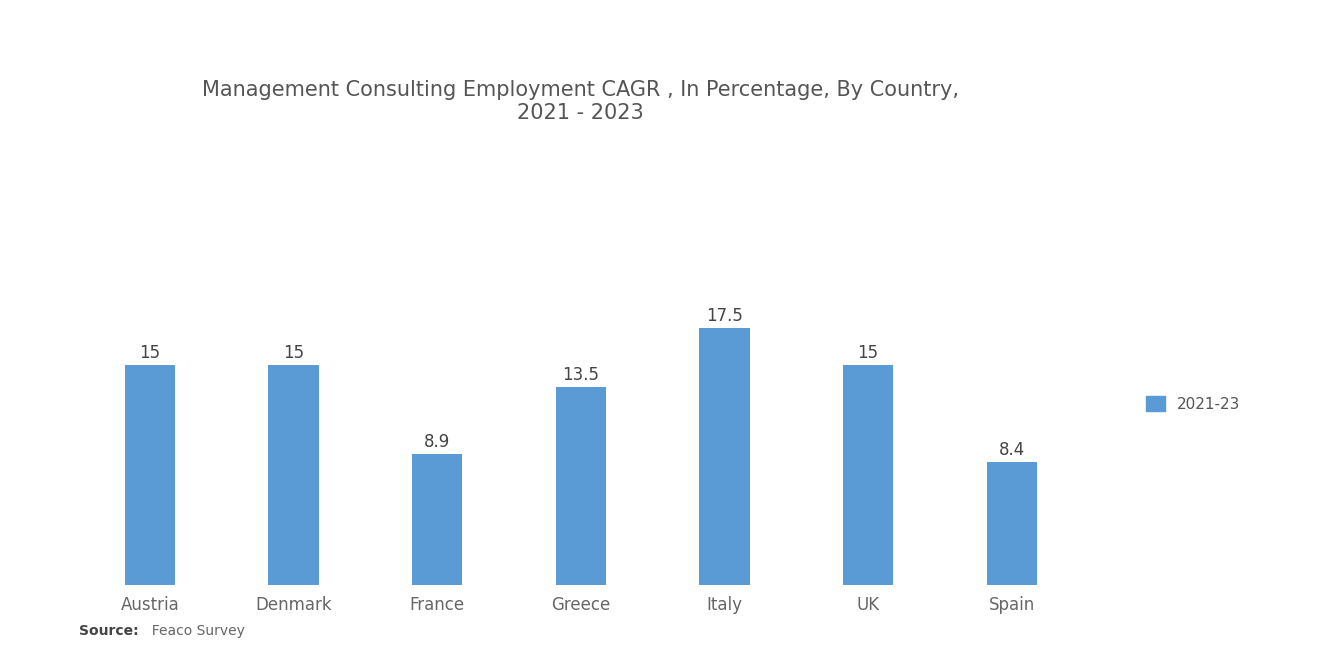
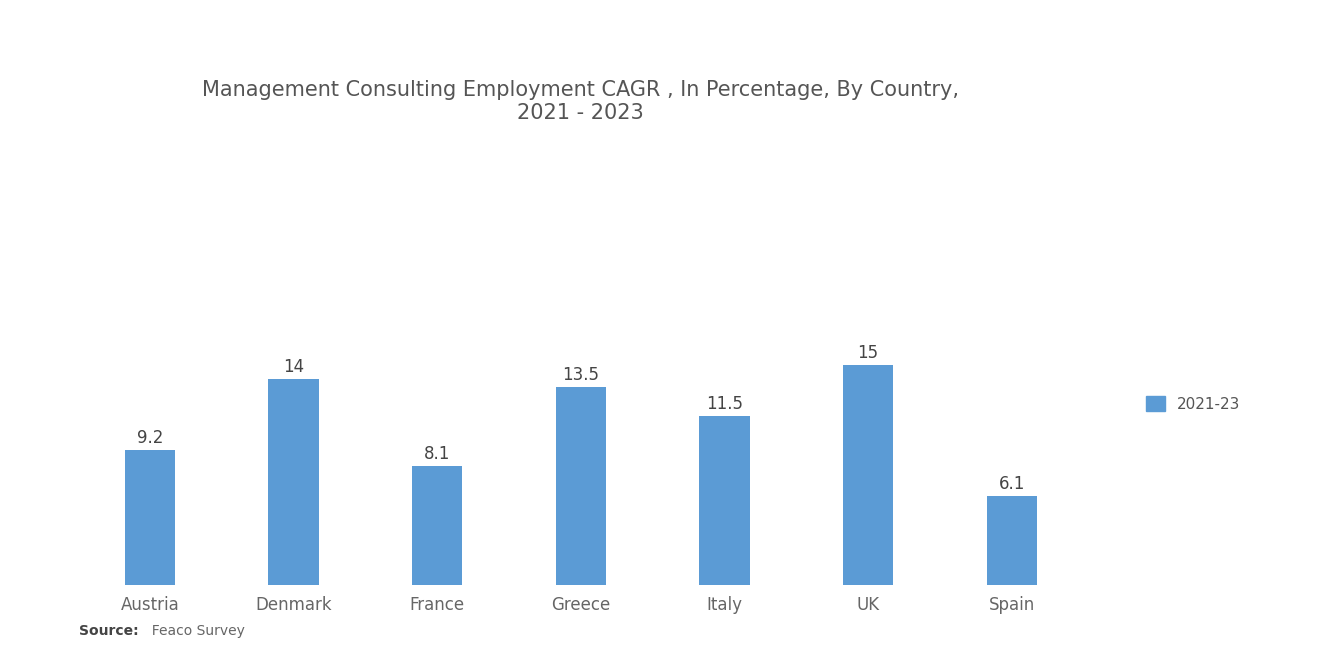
Austria: 15 -> 9.2
Denmark: 15 -> 14
France: 8.9 -> 8.1
Italy: 17.5 -> 11.5
Spain: 8.4 -> 6.1
